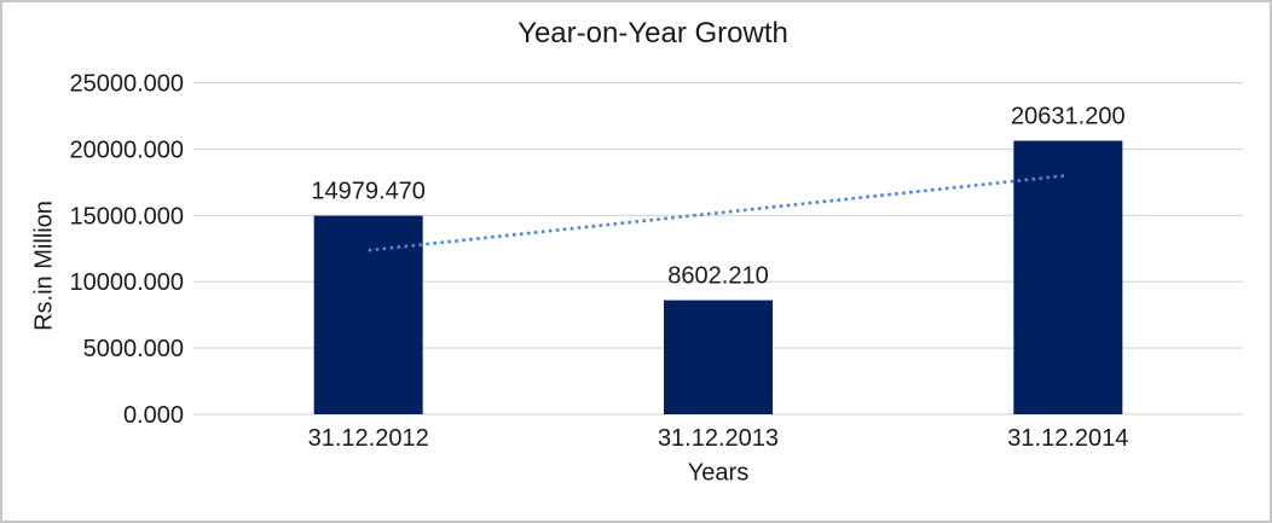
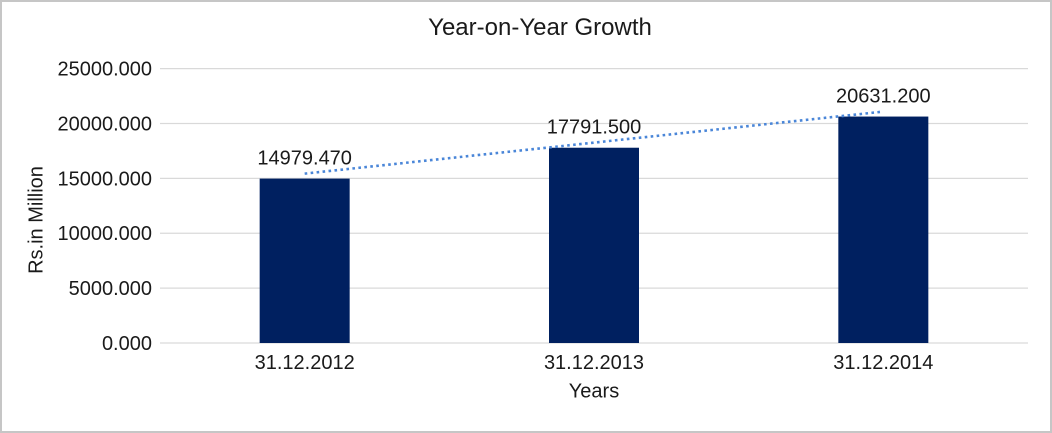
31.12.2013: 8602.210 -> 17791.500
